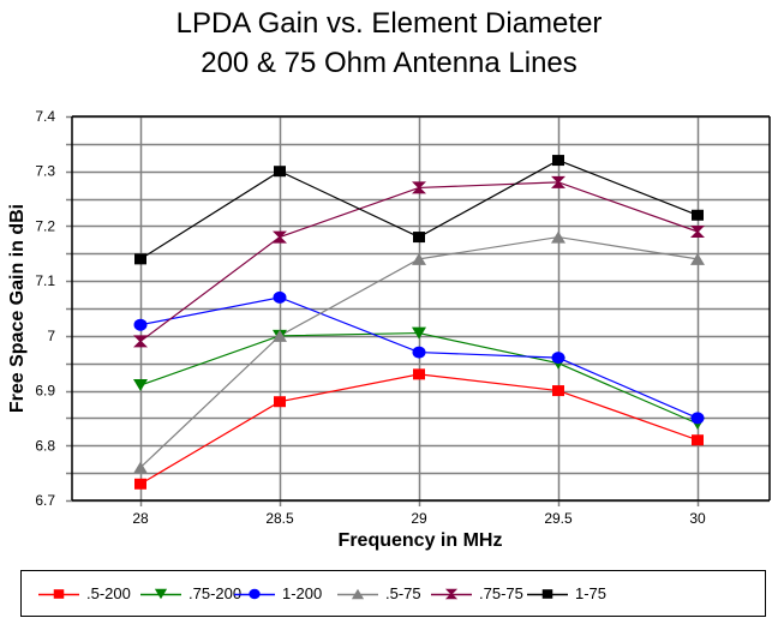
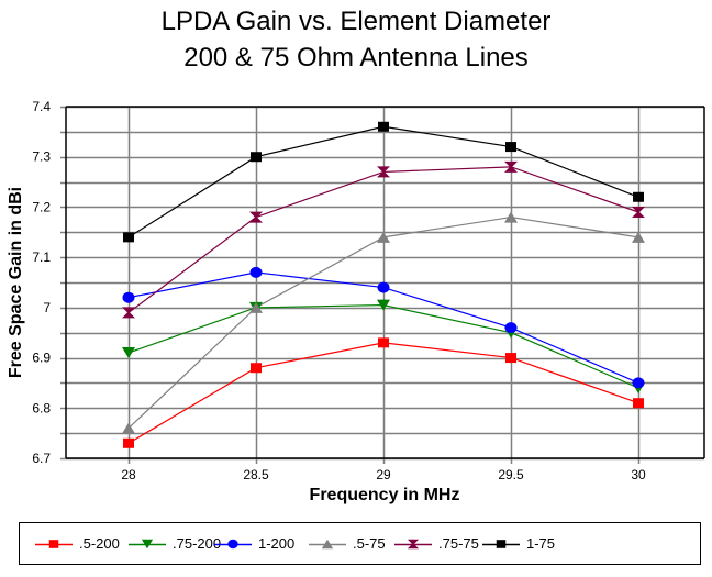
1-200/29: 6.97 -> 7.04
1-75/29: 7.18 -> 7.36
